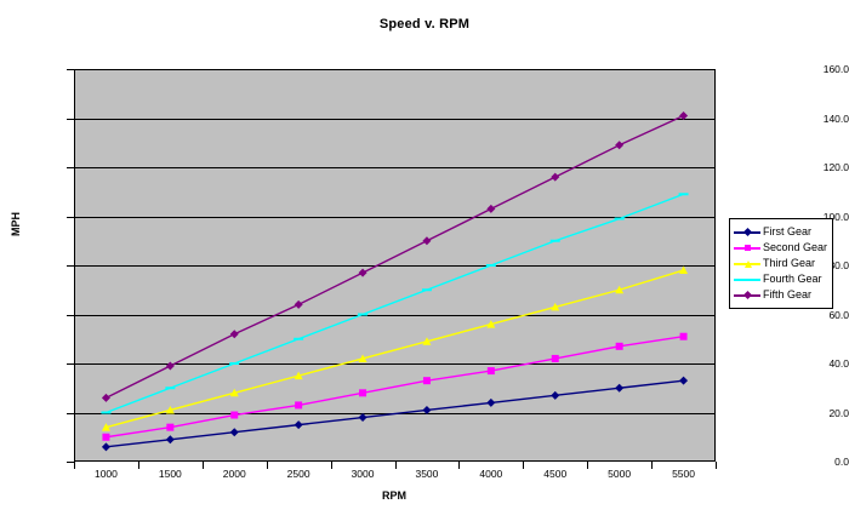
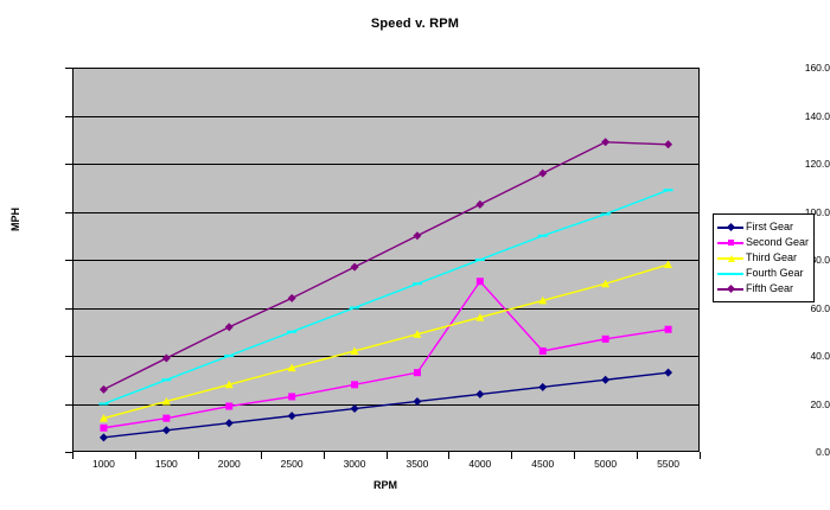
Second Gear/4000: 37 -> 71
Fifth Gear/5500: 141 -> 128
